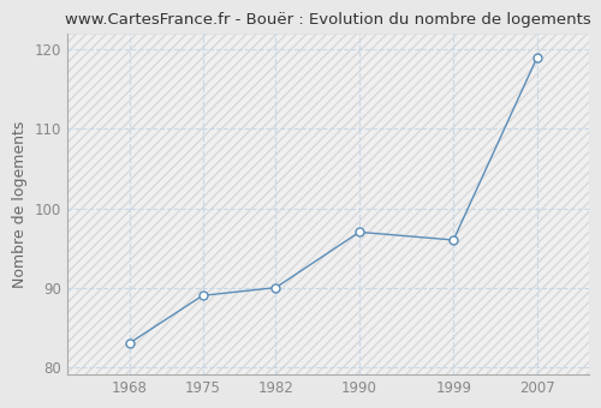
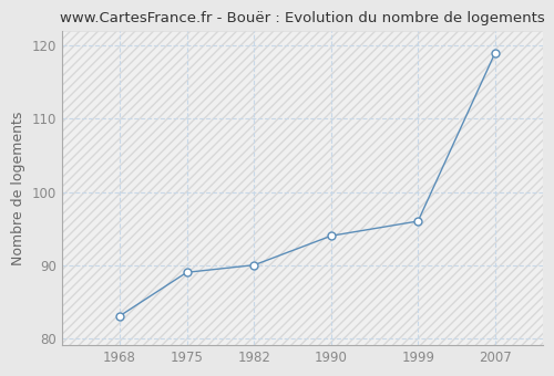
1990: 97 -> 94
